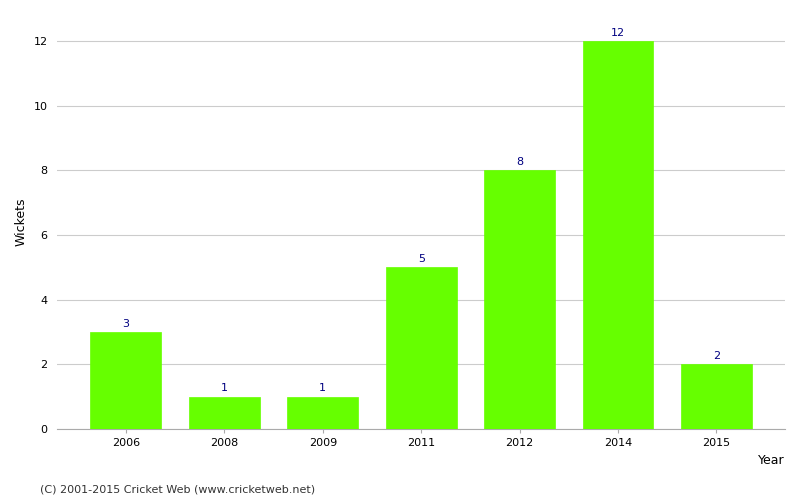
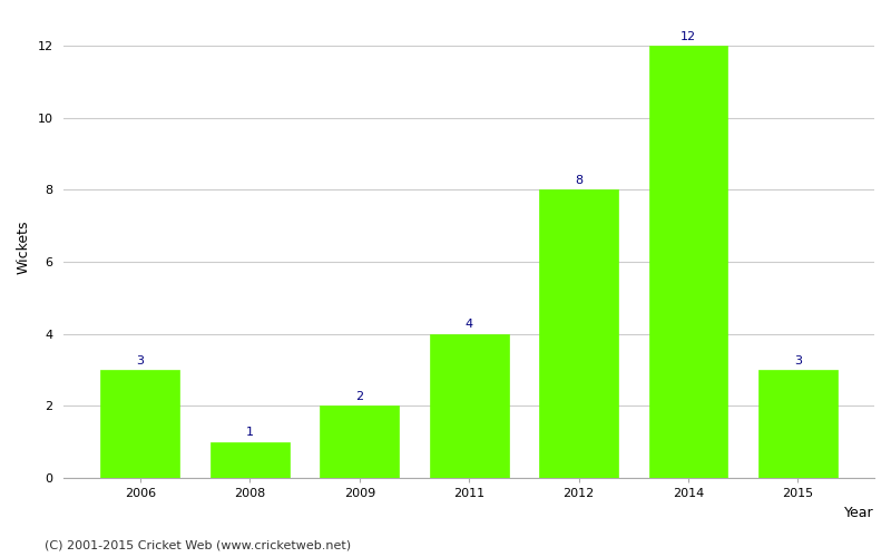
2009: 1 -> 2
2011: 5 -> 4
2015: 2 -> 3
